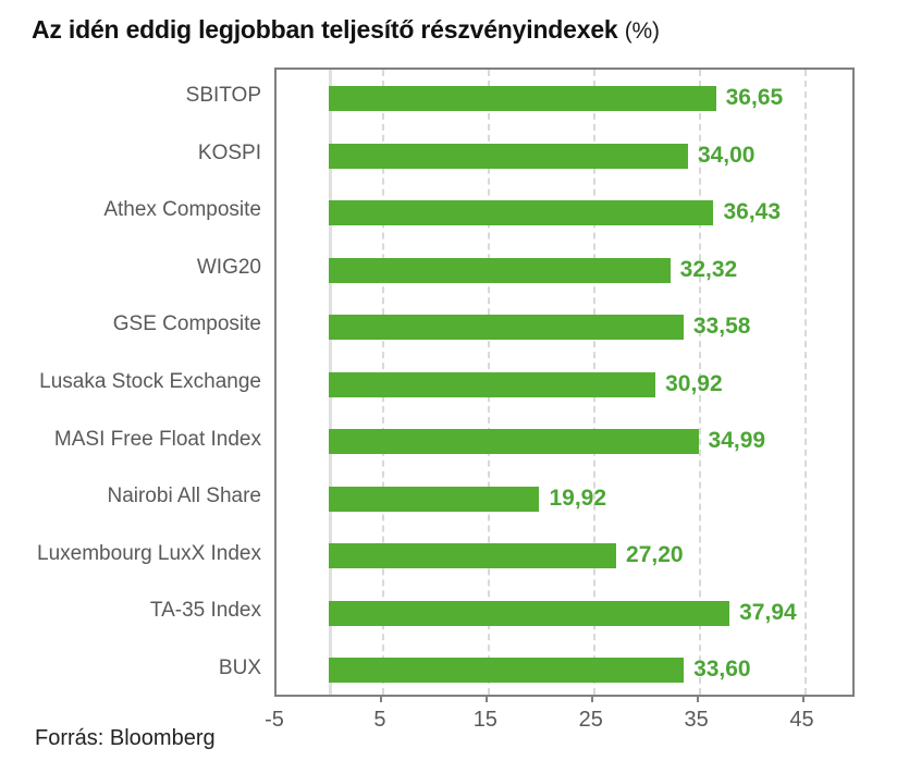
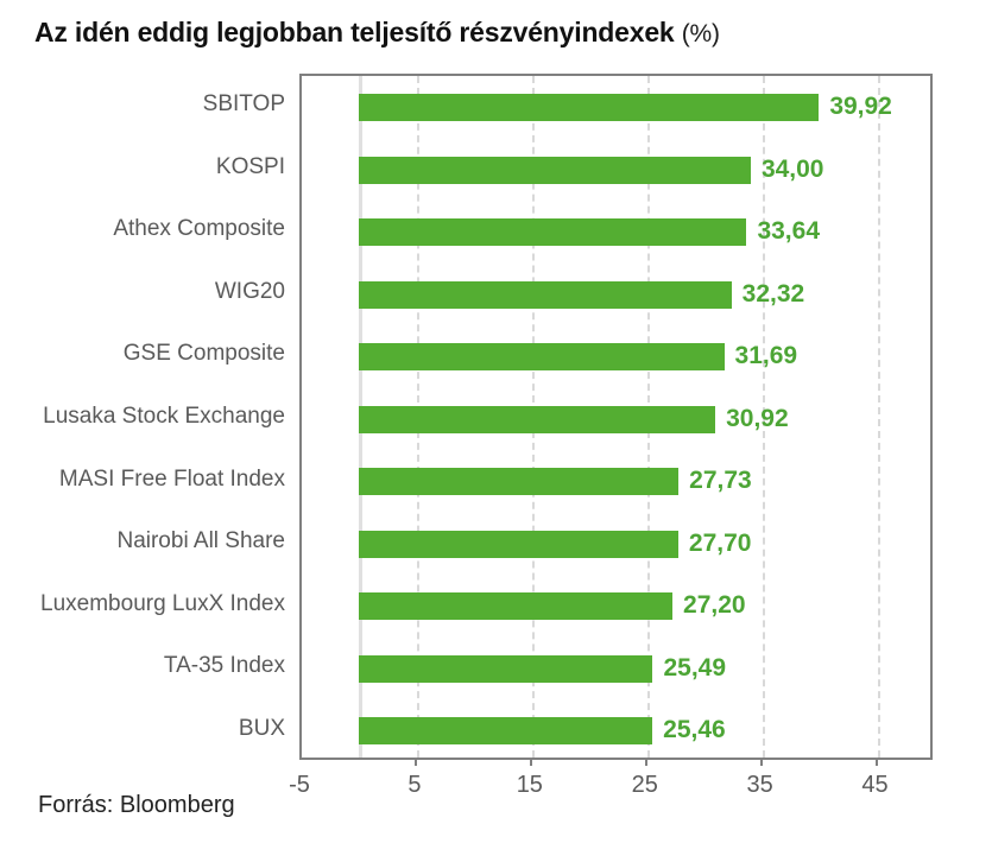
SBITOP: 36,65 -> 39,92
Athex Composite: 36,43 -> 33,64
GSE Composite: 33,58 -> 31,69
MASI Free Float Index: 34,99 -> 27,73
Nairobi All Share: 19,92 -> 27,70
TA-35 Index: 37,94 -> 25,49
BUX: 33,60 -> 25,46
